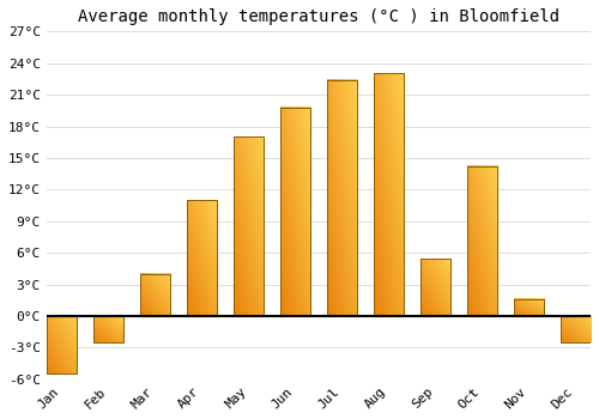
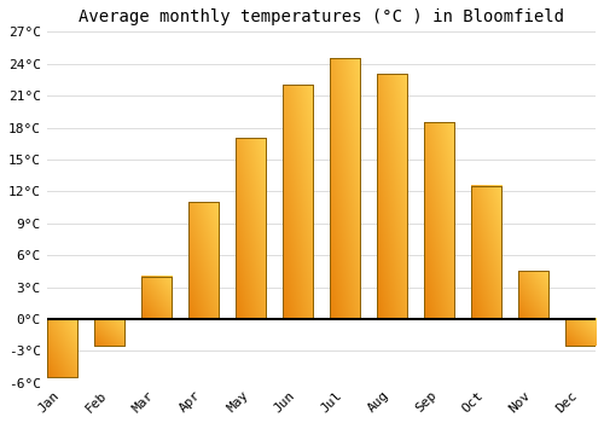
Jun: 19.8°C -> 22.0°C
Jul: 22.4°C -> 24.5°C
Sep: 5.4°C -> 18.5°C
Oct: 14.2°C -> 12.5°C
Nov: 1.6°C -> 4.5°C
